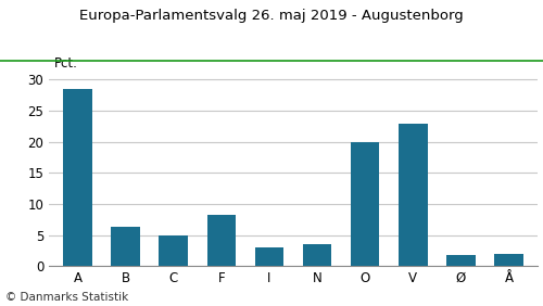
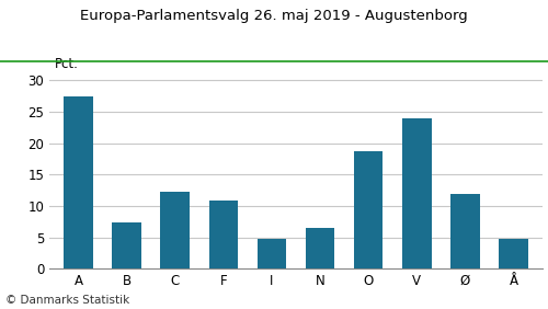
A: 28.5 -> 27.4
B: 6.3 -> 7.4
C: 4.9 -> 12.2
F: 8.3 -> 10.8
I: 3.0 -> 4.8
N: 3.6 -> 6.6
O: 20.0 -> 18.8
V: 23.0 -> 24.0
Ø: 1.8 -> 12.0
Å: 1.9 -> 4.8
